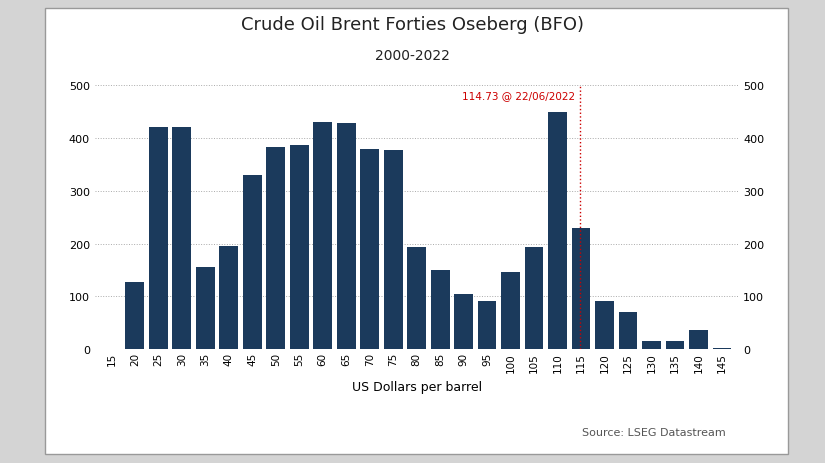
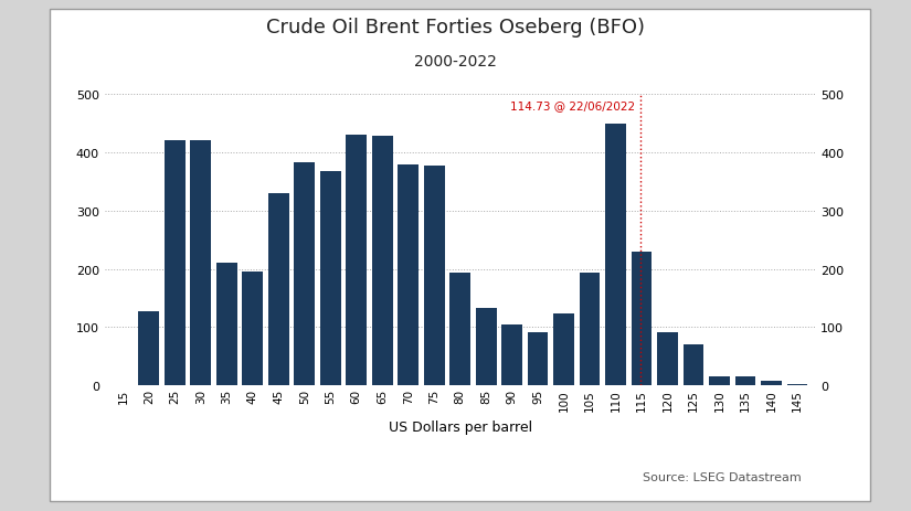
35: 156 -> 210
55: 386 -> 367
85: 150 -> 133
100: 146 -> 124
140: 36 -> 9
